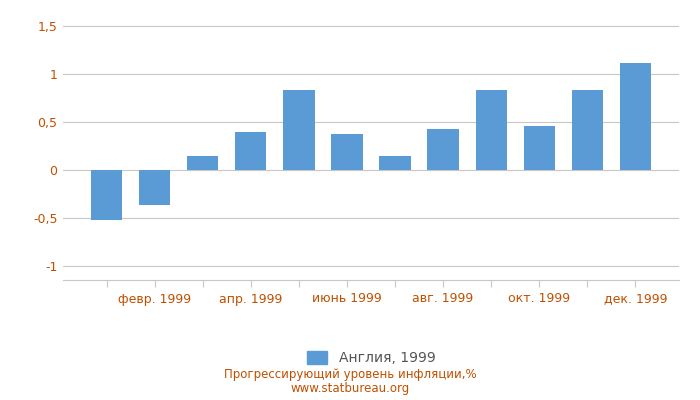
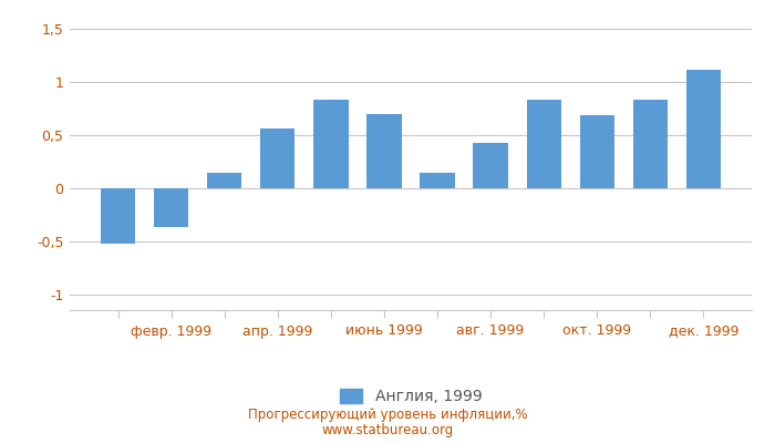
апр. 1999: 0,40 -> 0,56
июнь 1999: 0,38 -> 0,70
окт. 1999: 0,46 -> 0,69
